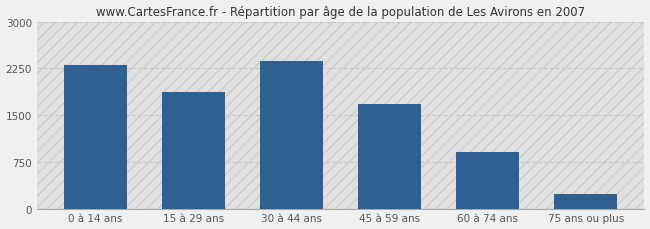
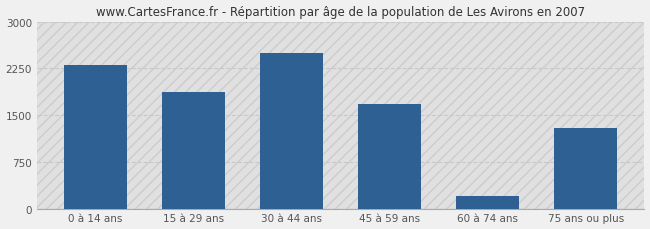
30 à 44 ans: 2370 -> 2500
60 à 74 ans: 900 -> 200
75 ans ou plus: 230 -> 1300
